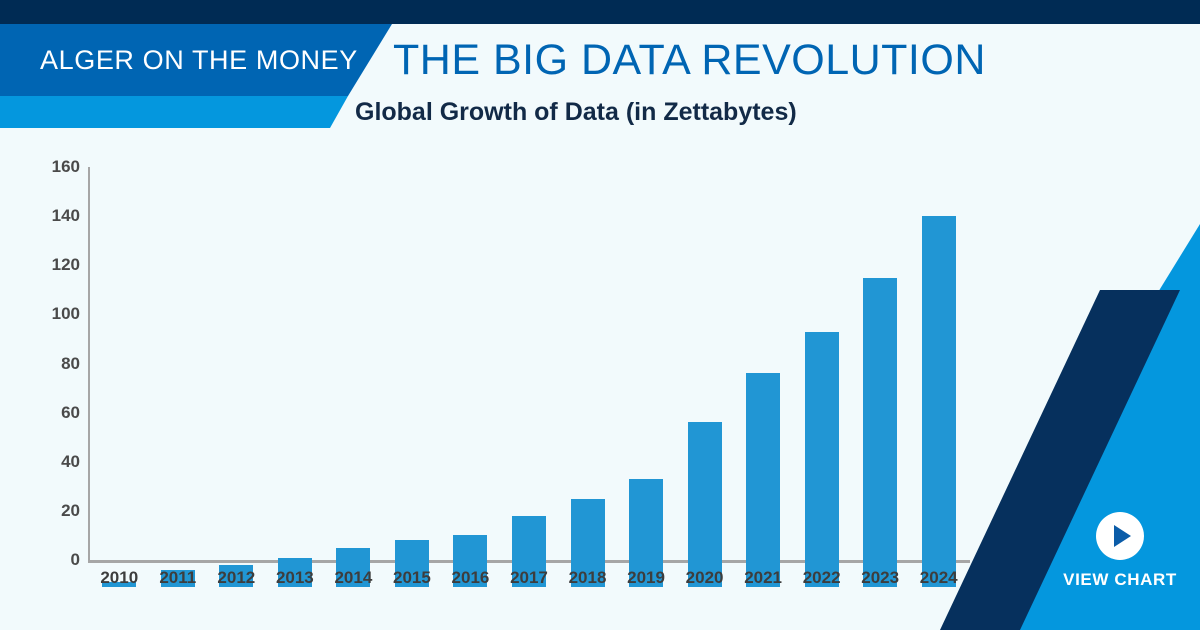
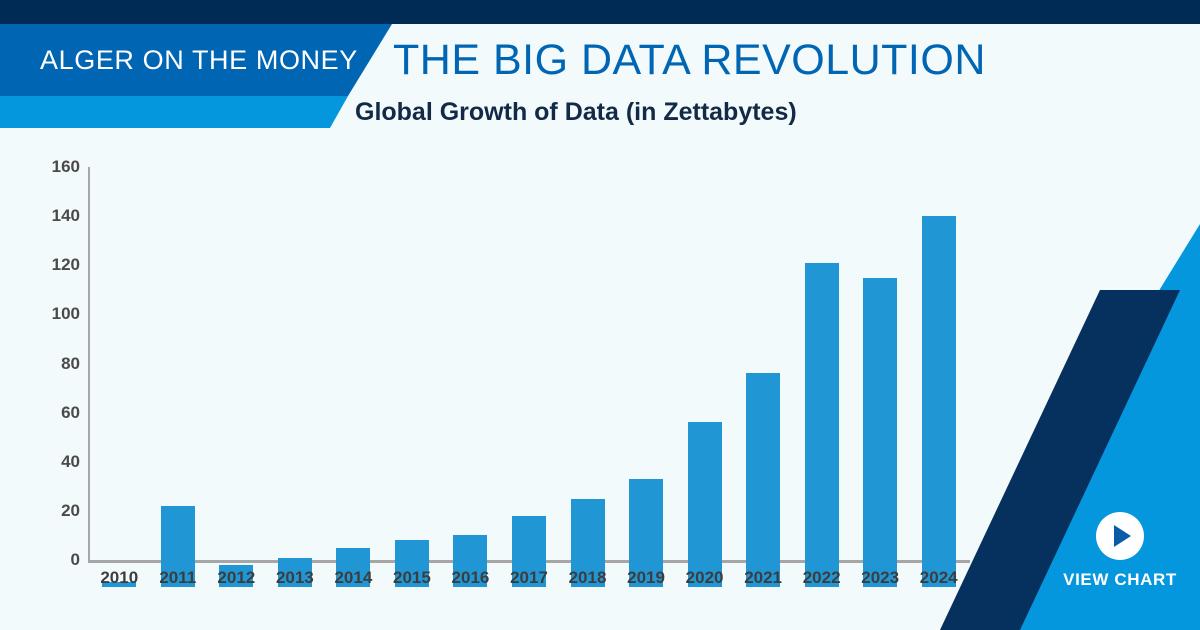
2011: 7 -> 33
2022: 104 -> 132
